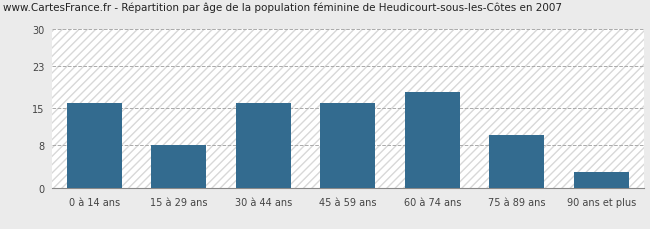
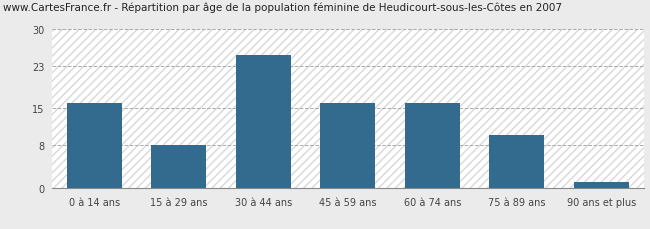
30 à 44 ans: 16 -> 25
60 à 74 ans: 18 -> 16
90 ans et plus: 3 -> 1
